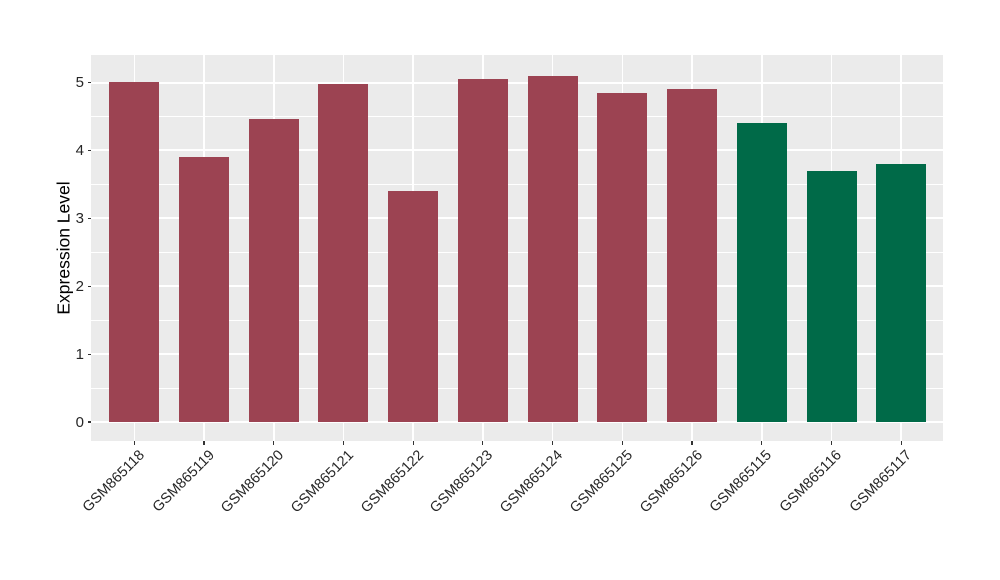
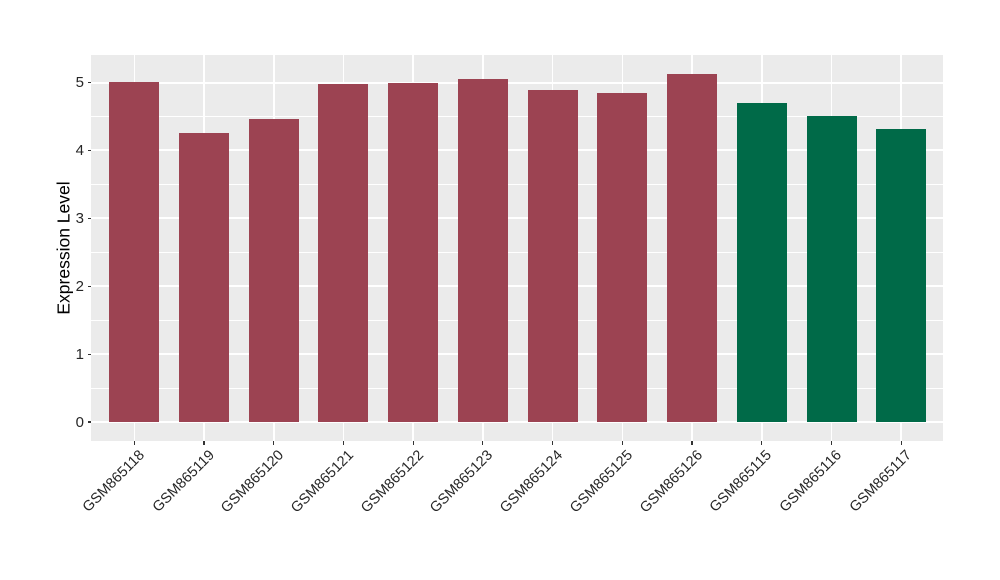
GSM865119: 3.9 -> 4.3
GSM865122: 3.4 -> 5.0
GSM865124: 5.1 -> 4.9
GSM865126: 4.9 -> 5.1
GSM865115: 4.4 -> 4.7
GSM865116: 3.7 -> 4.5
GSM865117: 3.8 -> 4.3
